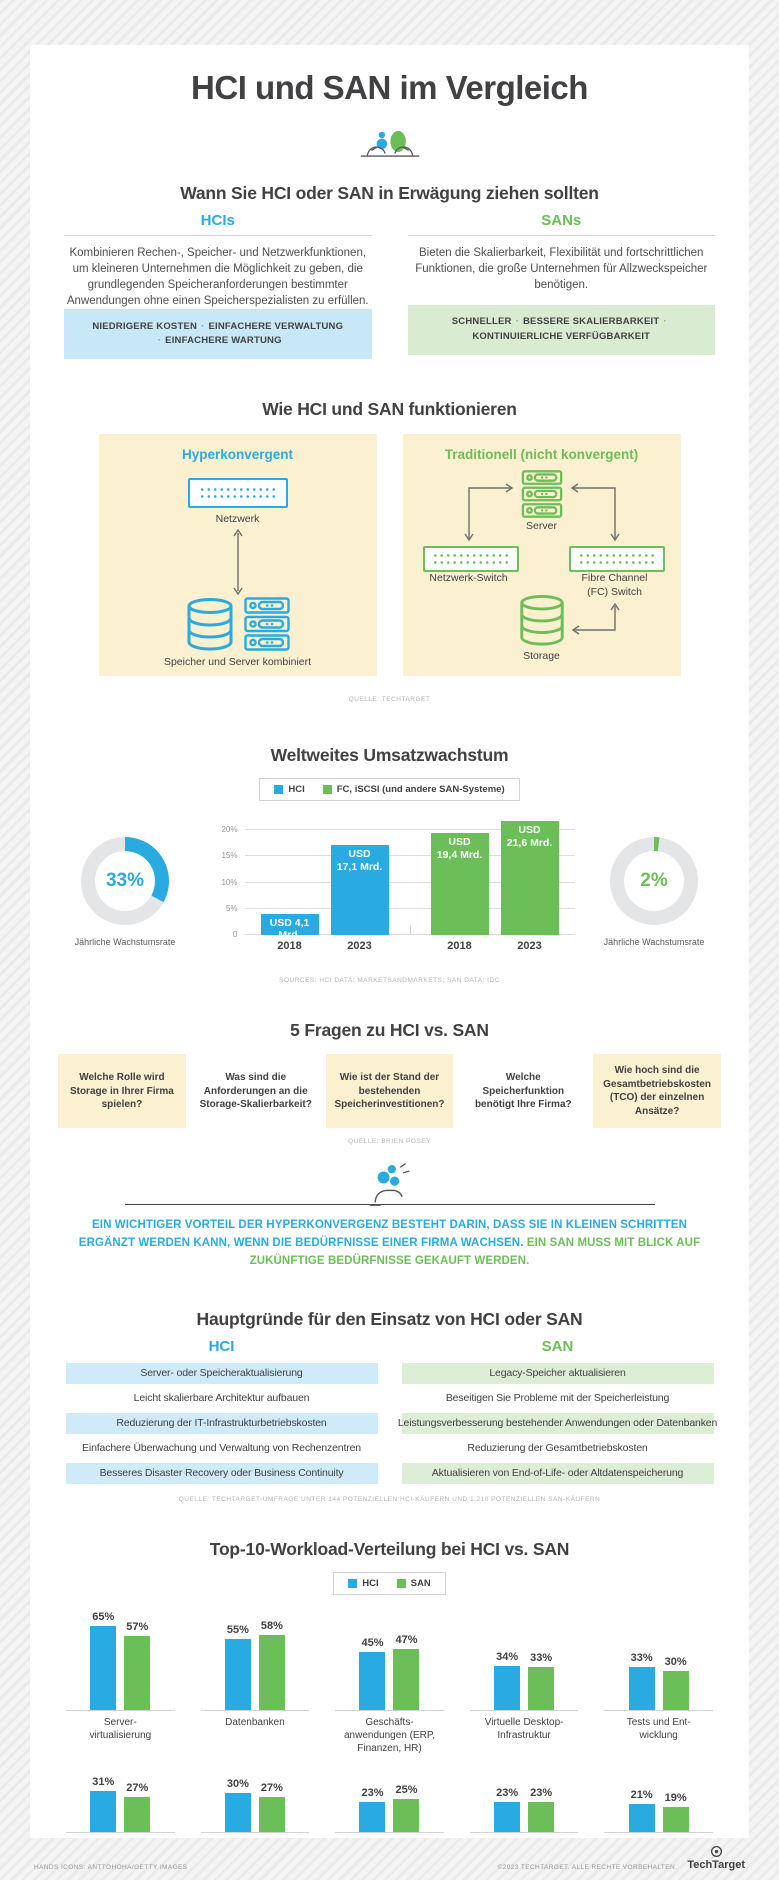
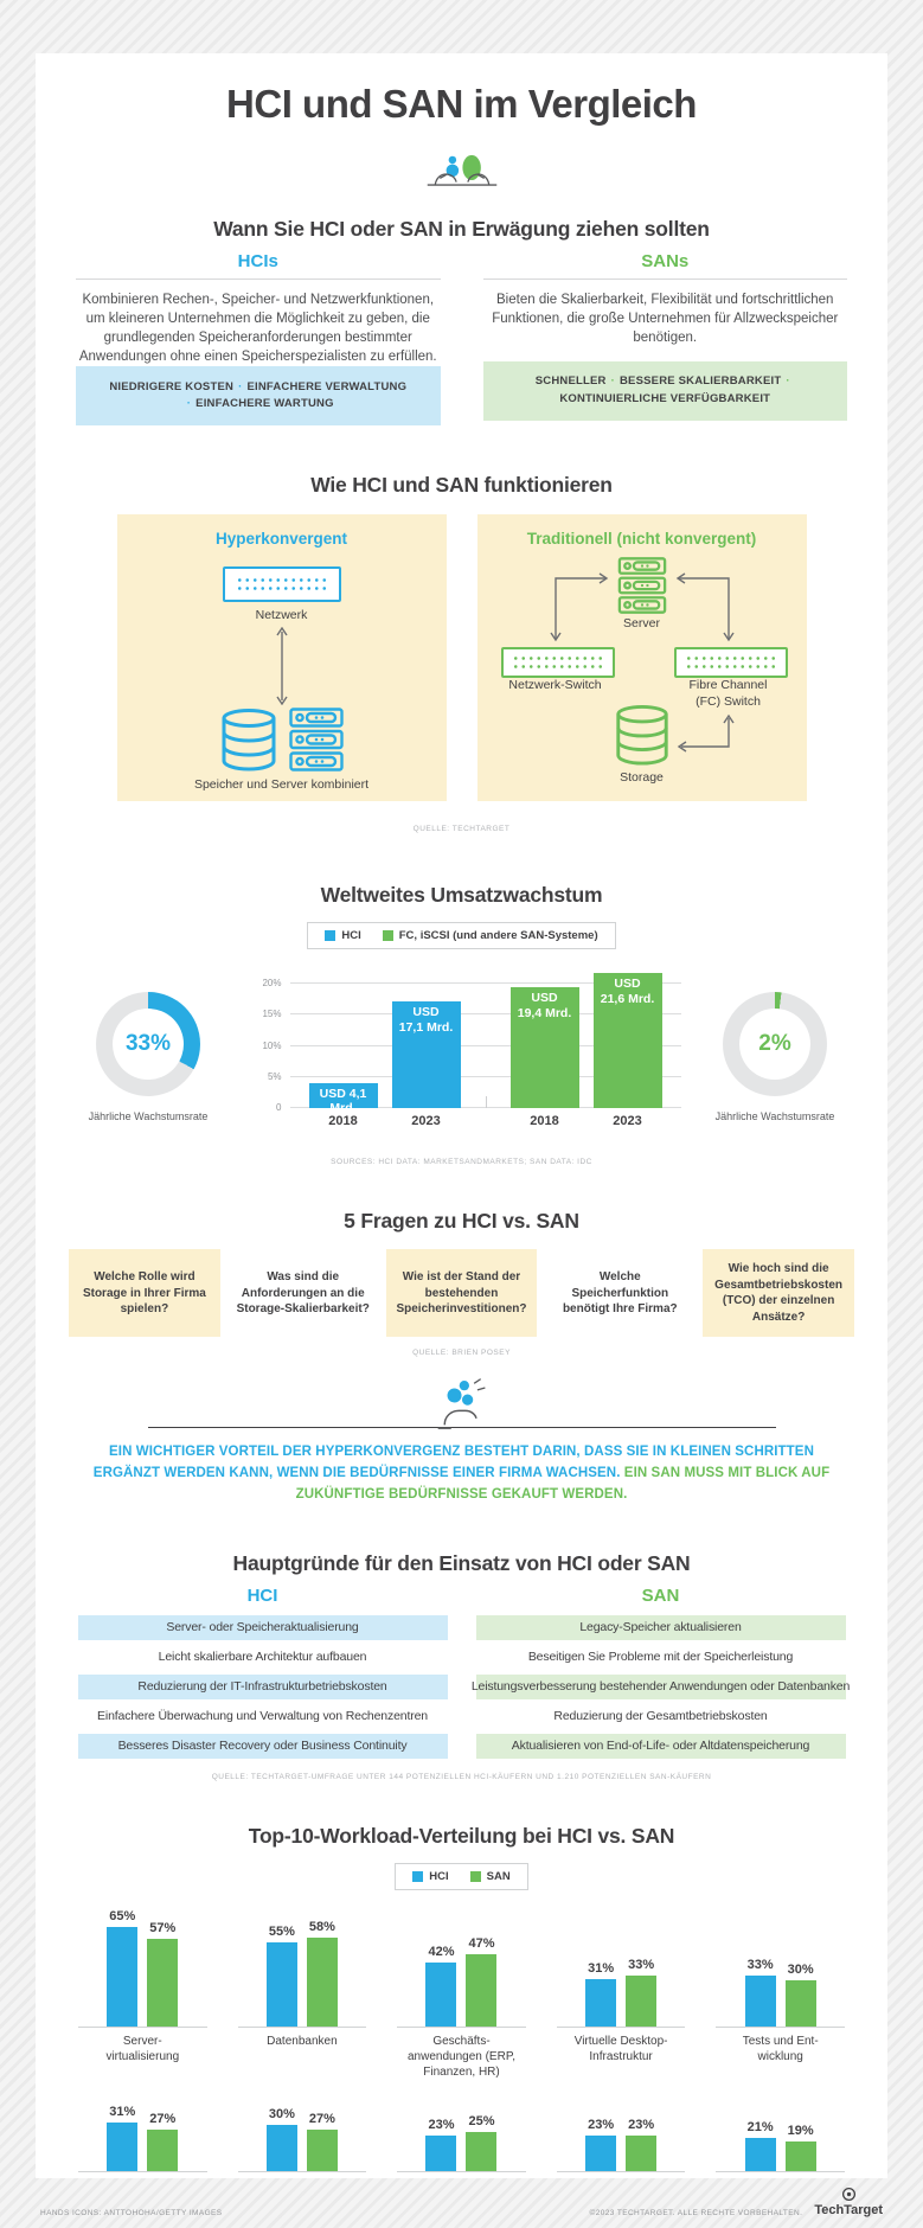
Top-10-Workload-Verteilung bei HCI vs. SAN/HCI/Geschäfts- anwendungen (ERP, Finanzen, HR): 45% -> 42%
Top-10-Workload-Verteilung bei HCI vs. SAN/HCI/Virtuelle Desktop- Infrastruktur: 34% -> 31%
